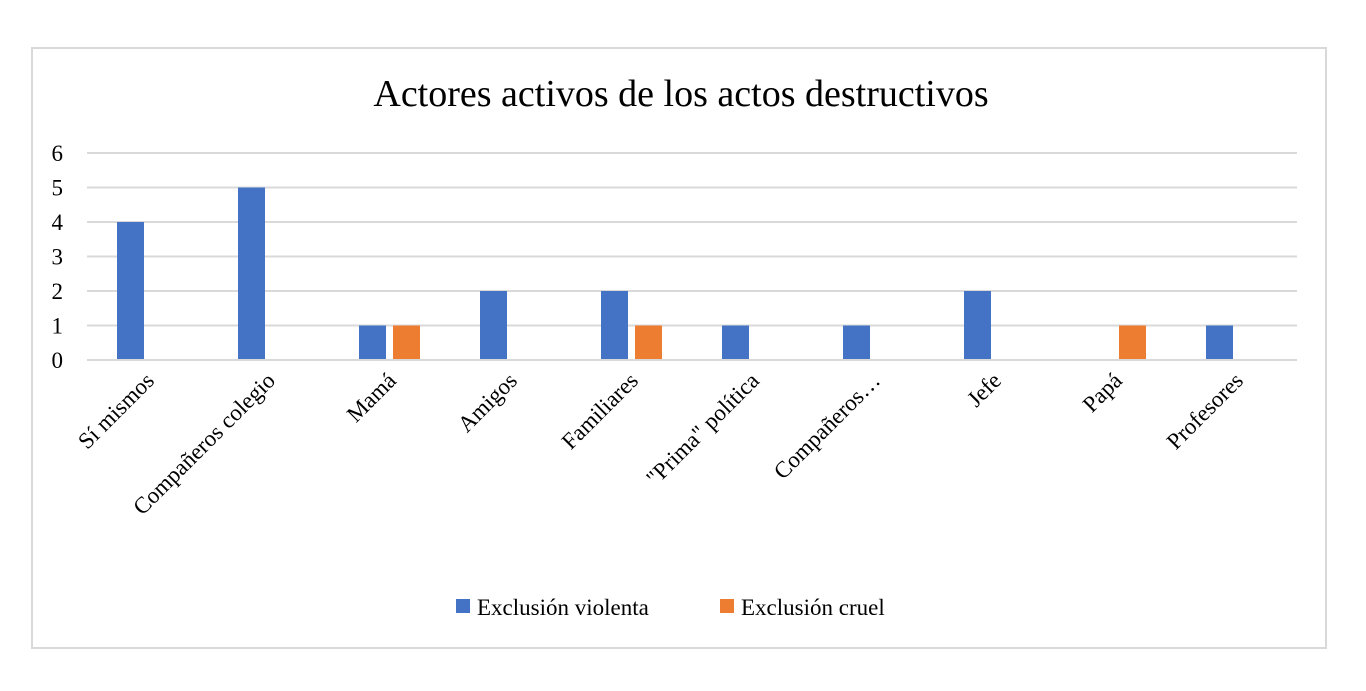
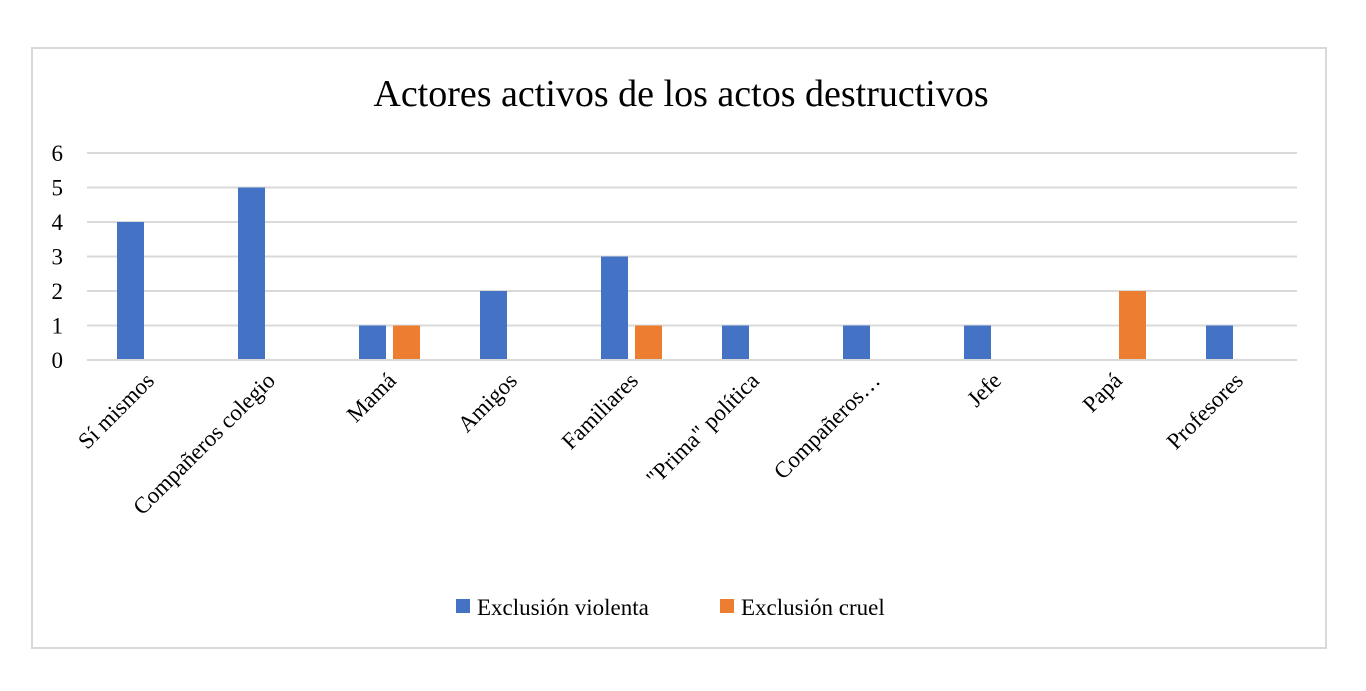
Exclusión violenta/Familiares: 2 -> 3
Exclusión violenta/Jefe: 2 -> 1
Exclusión cruel/Papá: 1 -> 2
